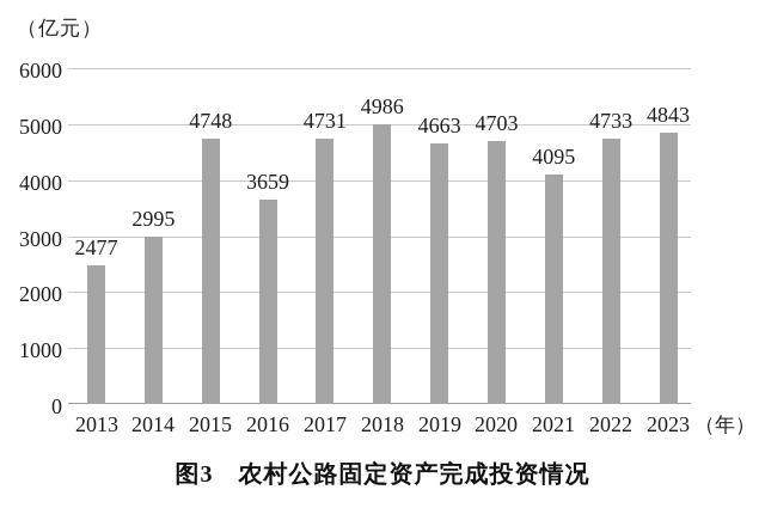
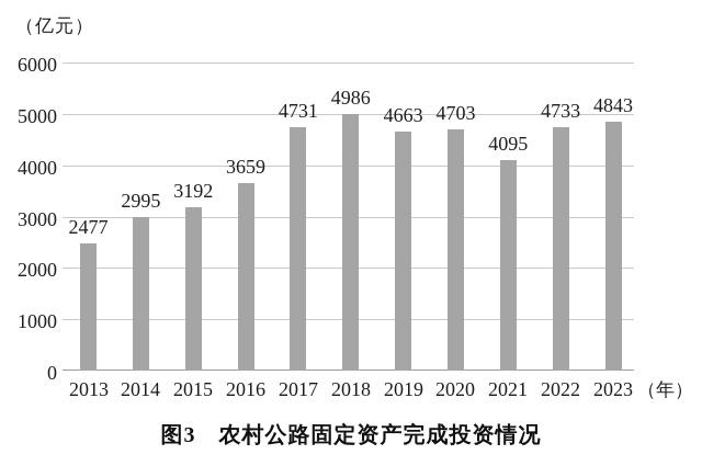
2015: 4748 -> 3192
